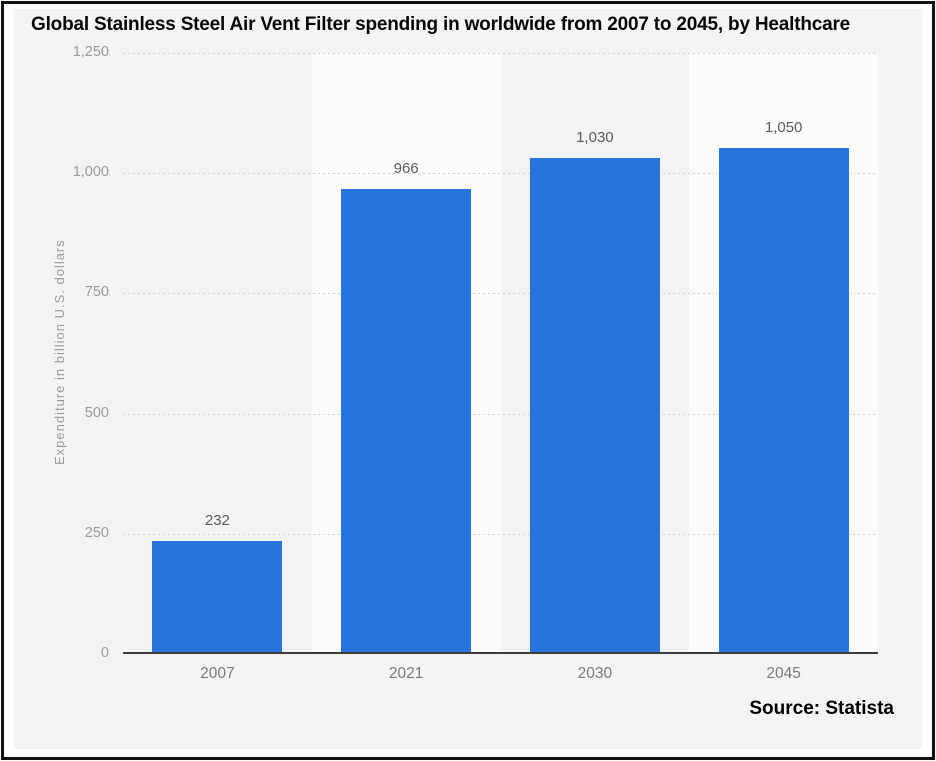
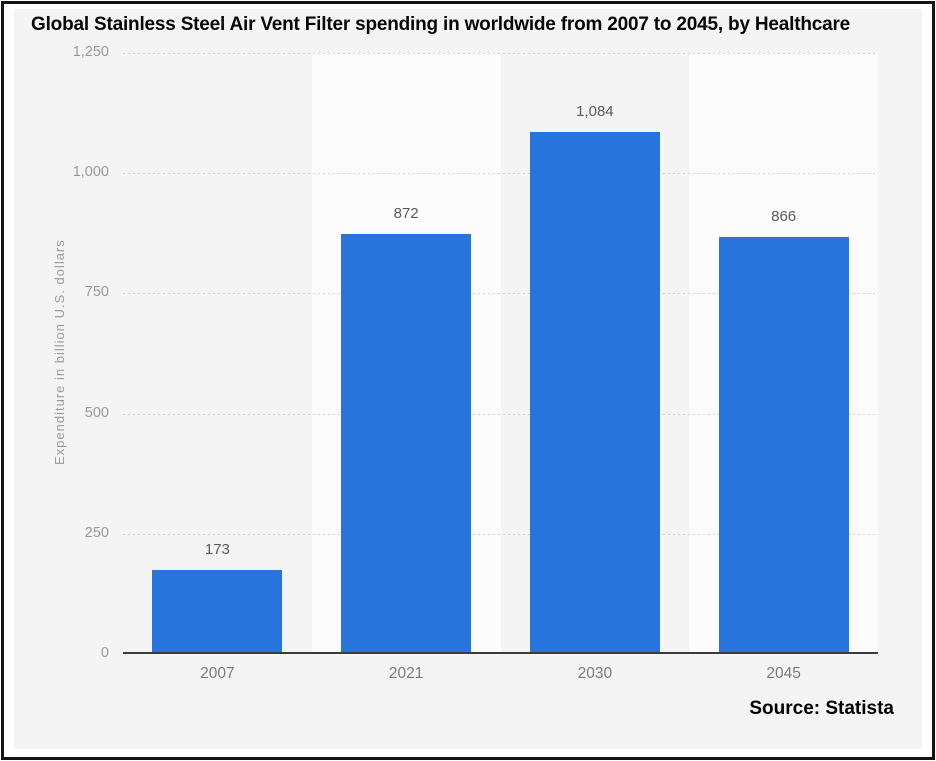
2007: 232 -> 173
2021: 966 -> 872
2030: 1,030 -> 1,084
2045: 1,050 -> 866
